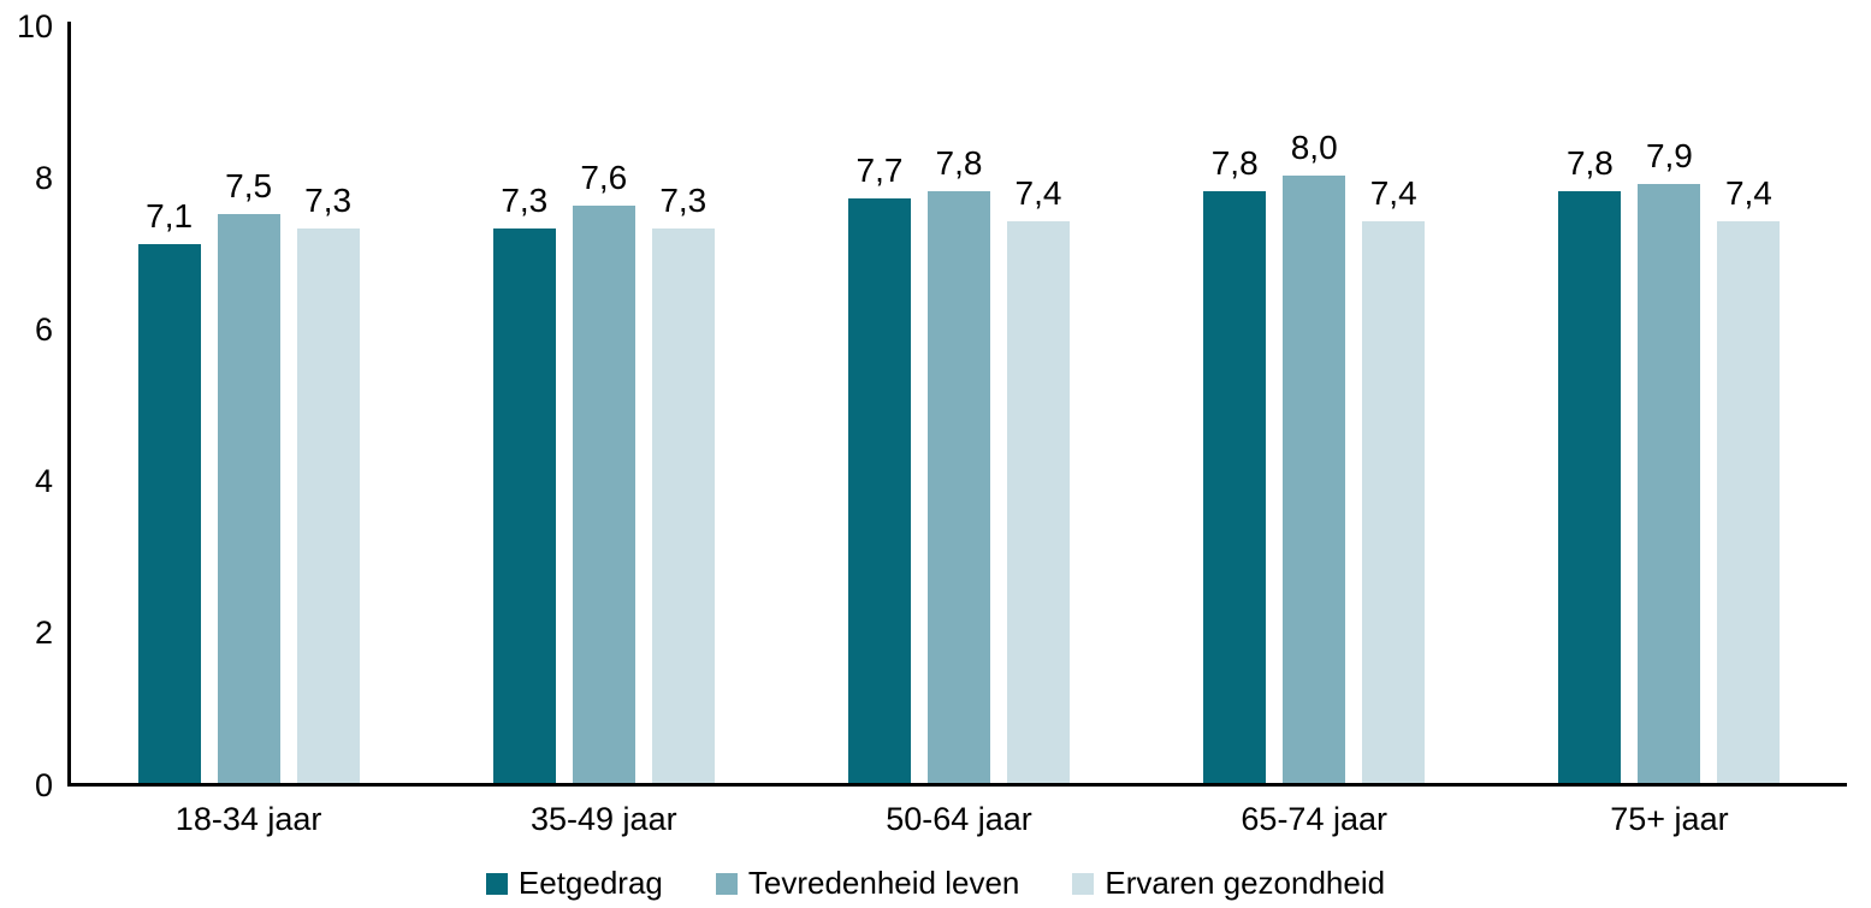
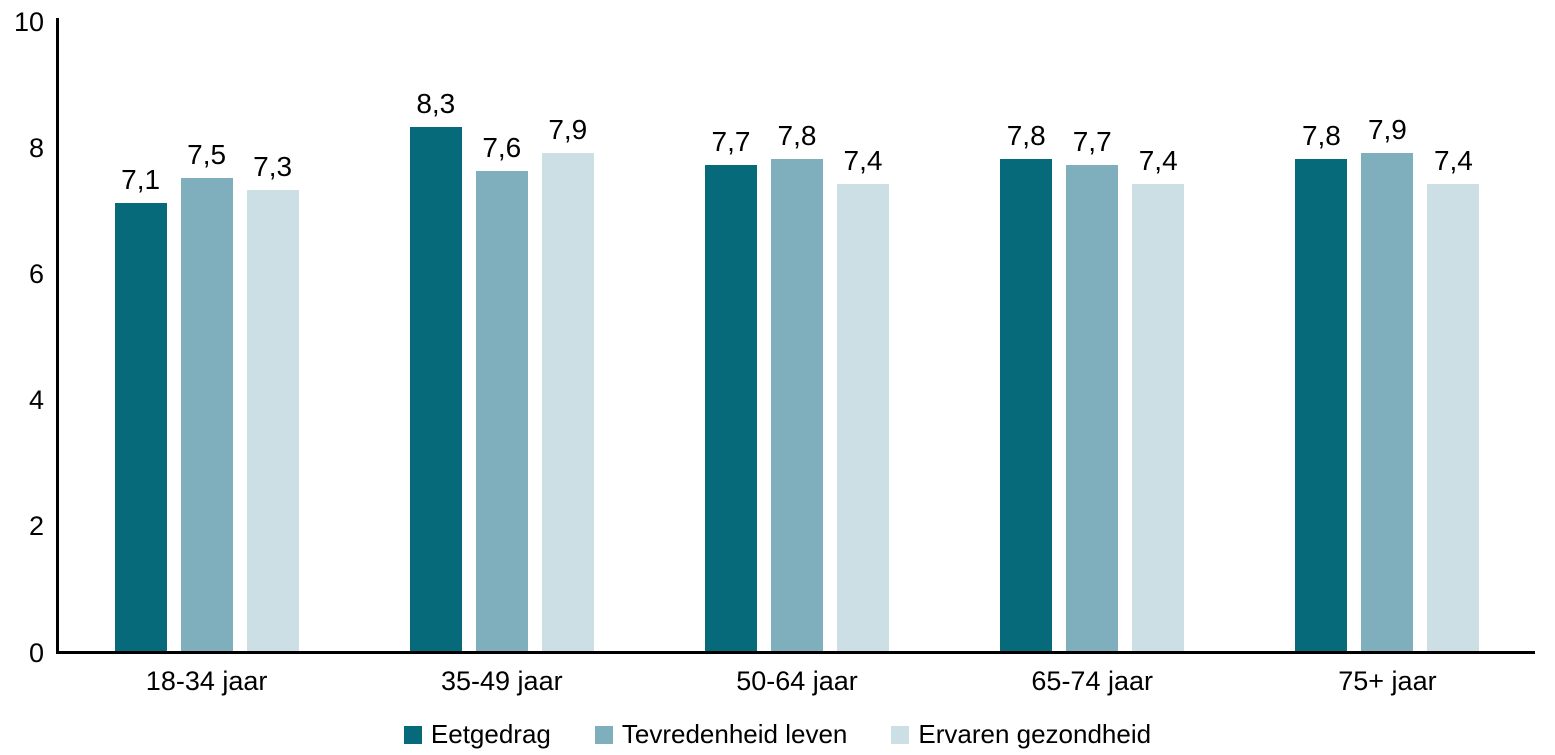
Eetgedrag/35-49 jaar: 7,3 -> 8,3
Ervaren gezondheid/35-49 jaar: 7,3 -> 7,9
Tevredenheid leven/65-74 jaar: 8,0 -> 7,7
